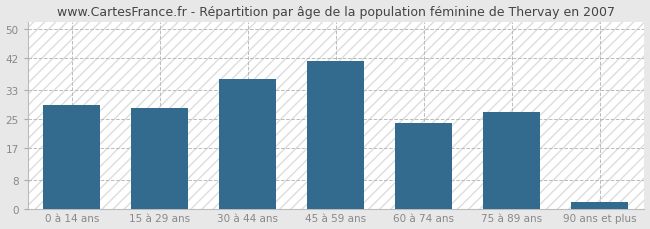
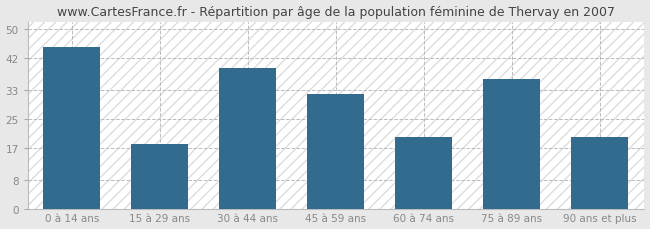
0 à 14 ans: 29 -> 45
15 à 29 ans: 28 -> 18
30 à 44 ans: 36 -> 39
45 à 59 ans: 41 -> 32
60 à 74 ans: 24 -> 20
75 à 89 ans: 27 -> 36
90 ans et plus: 2 -> 20
